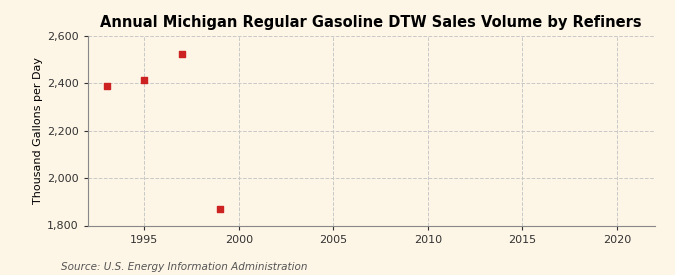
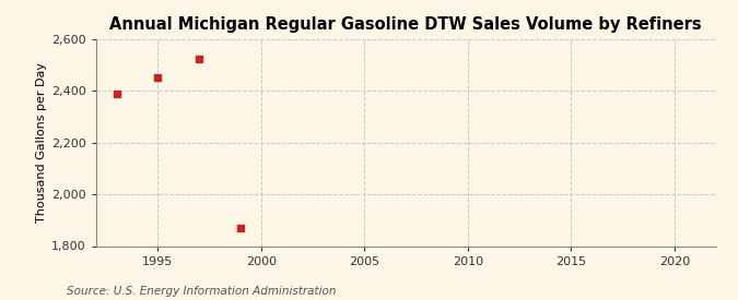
1995: 2,415 -> 2,450
